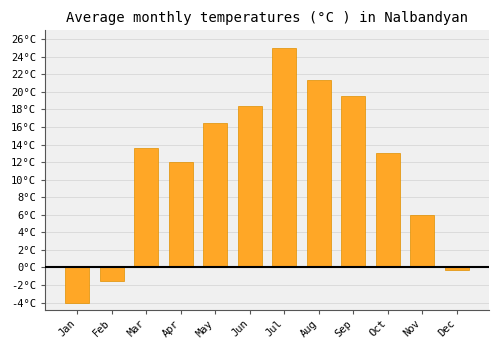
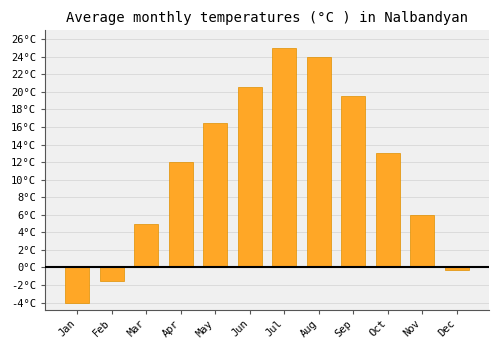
Mar: 13.6°C -> 5.0°C
Jun: 18.4°C -> 20.5°C
Aug: 21.4°C -> 24.0°C
